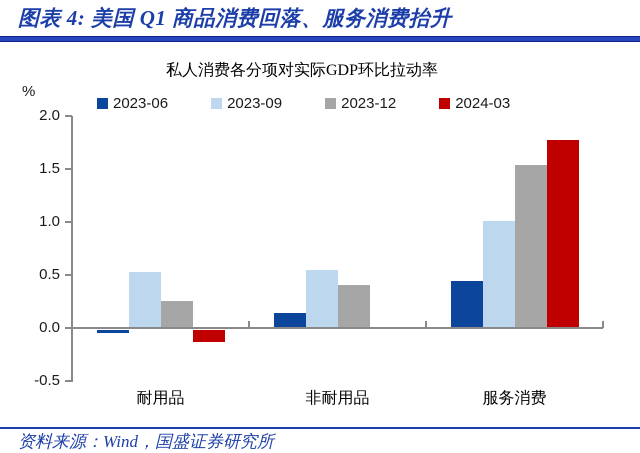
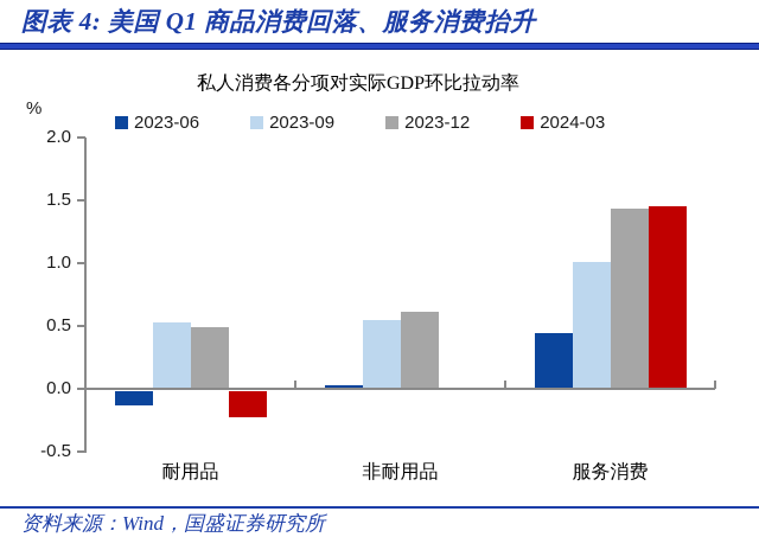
2023-06/耐用品: -0.03 -> -0.11
2023-12/耐用品: 0.25 -> 0.49
2024-03/耐用品: -0.11 -> -0.21
2023-06/非耐用品: 0.14 -> 0.03
2023-12/非耐用品: 0.41 -> 0.61
2023-12/服务消费: 1.54 -> 1.43
2024-03/服务消费: 1.77 -> 1.45
